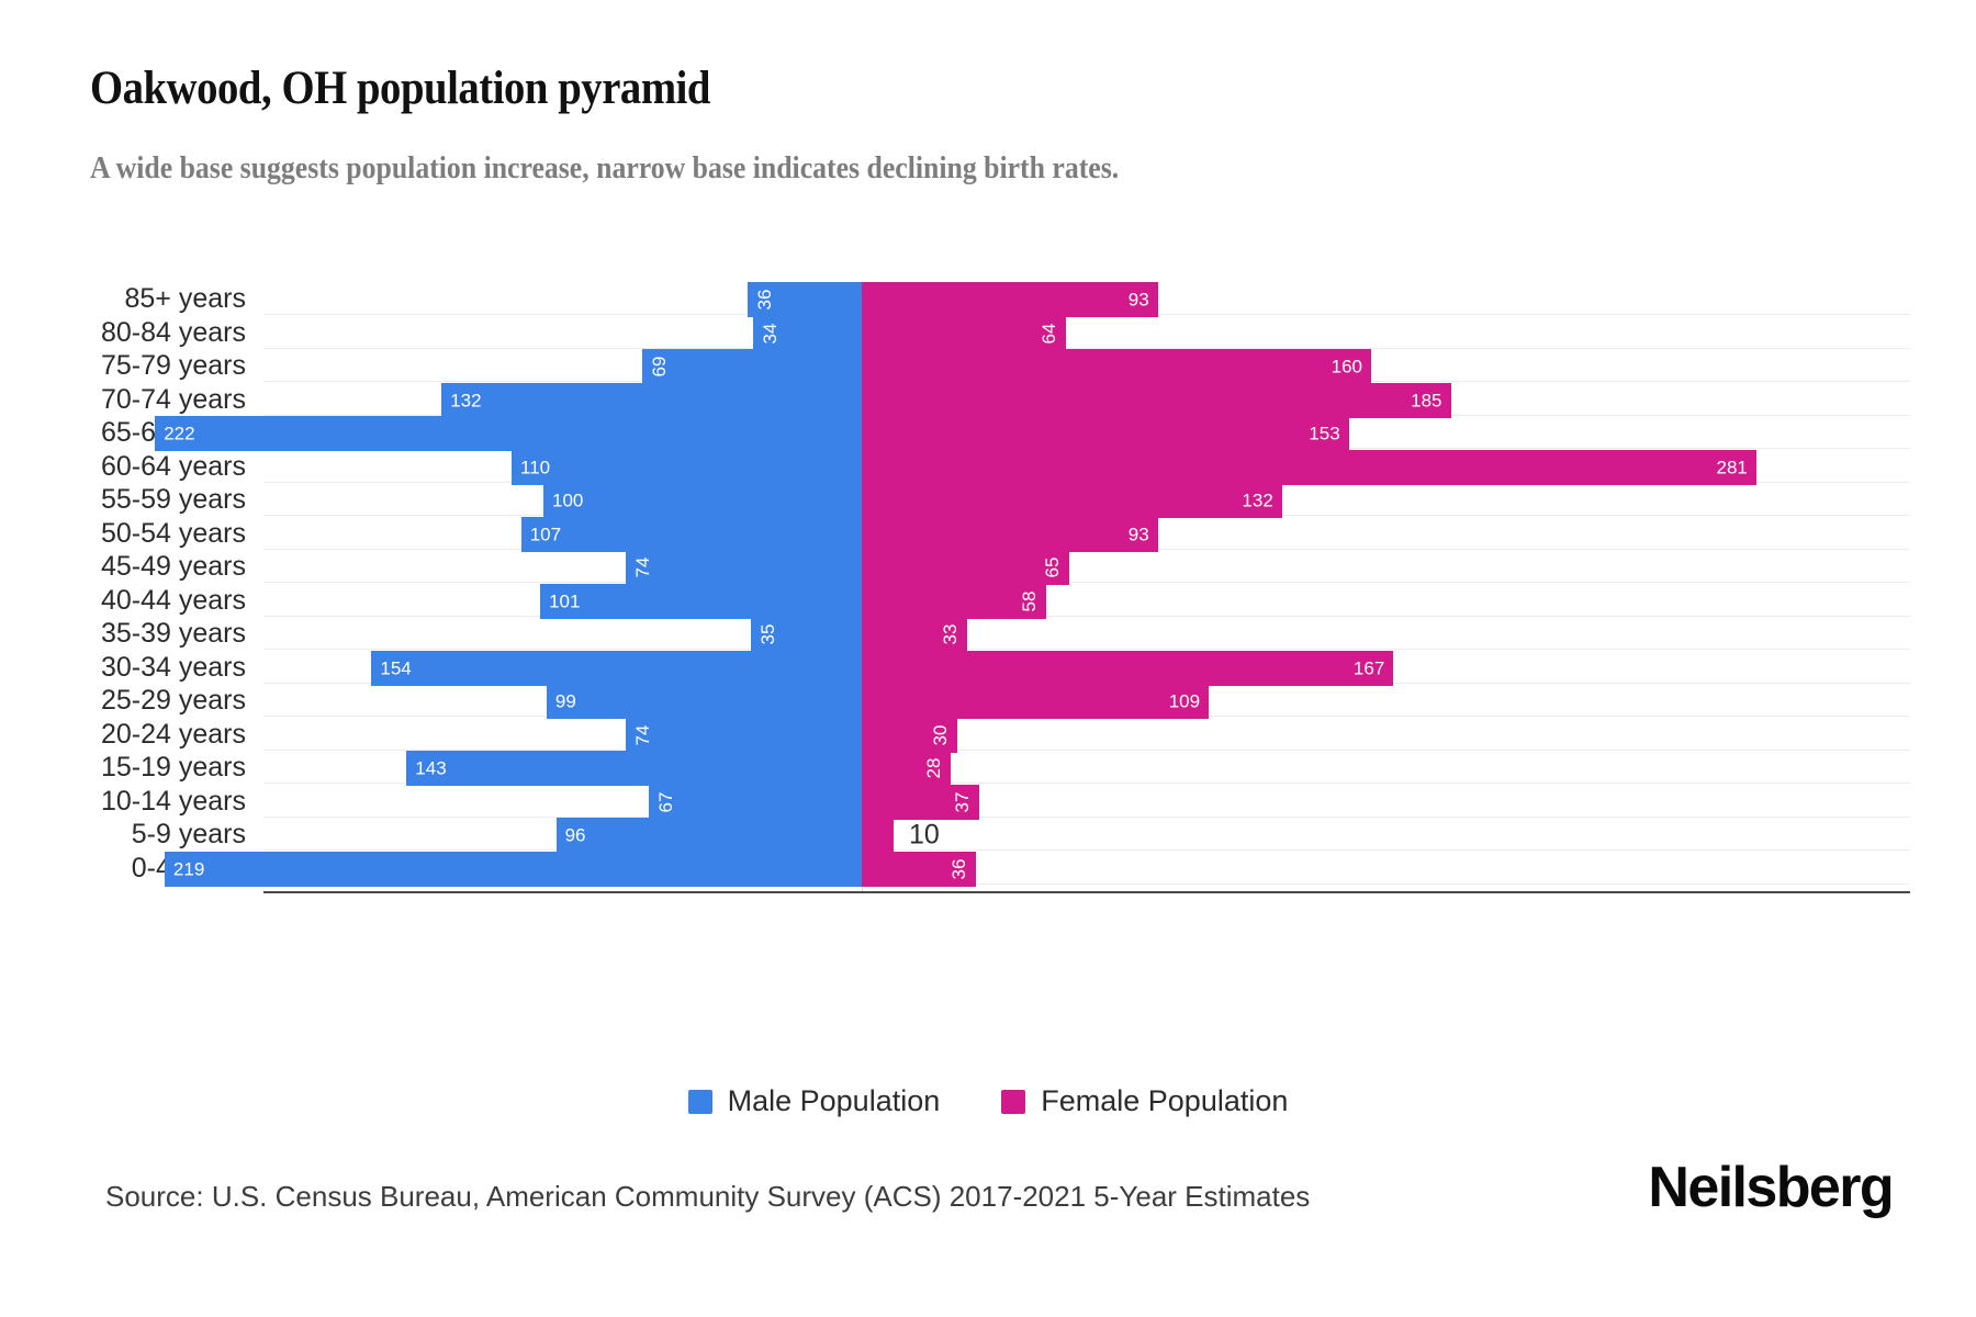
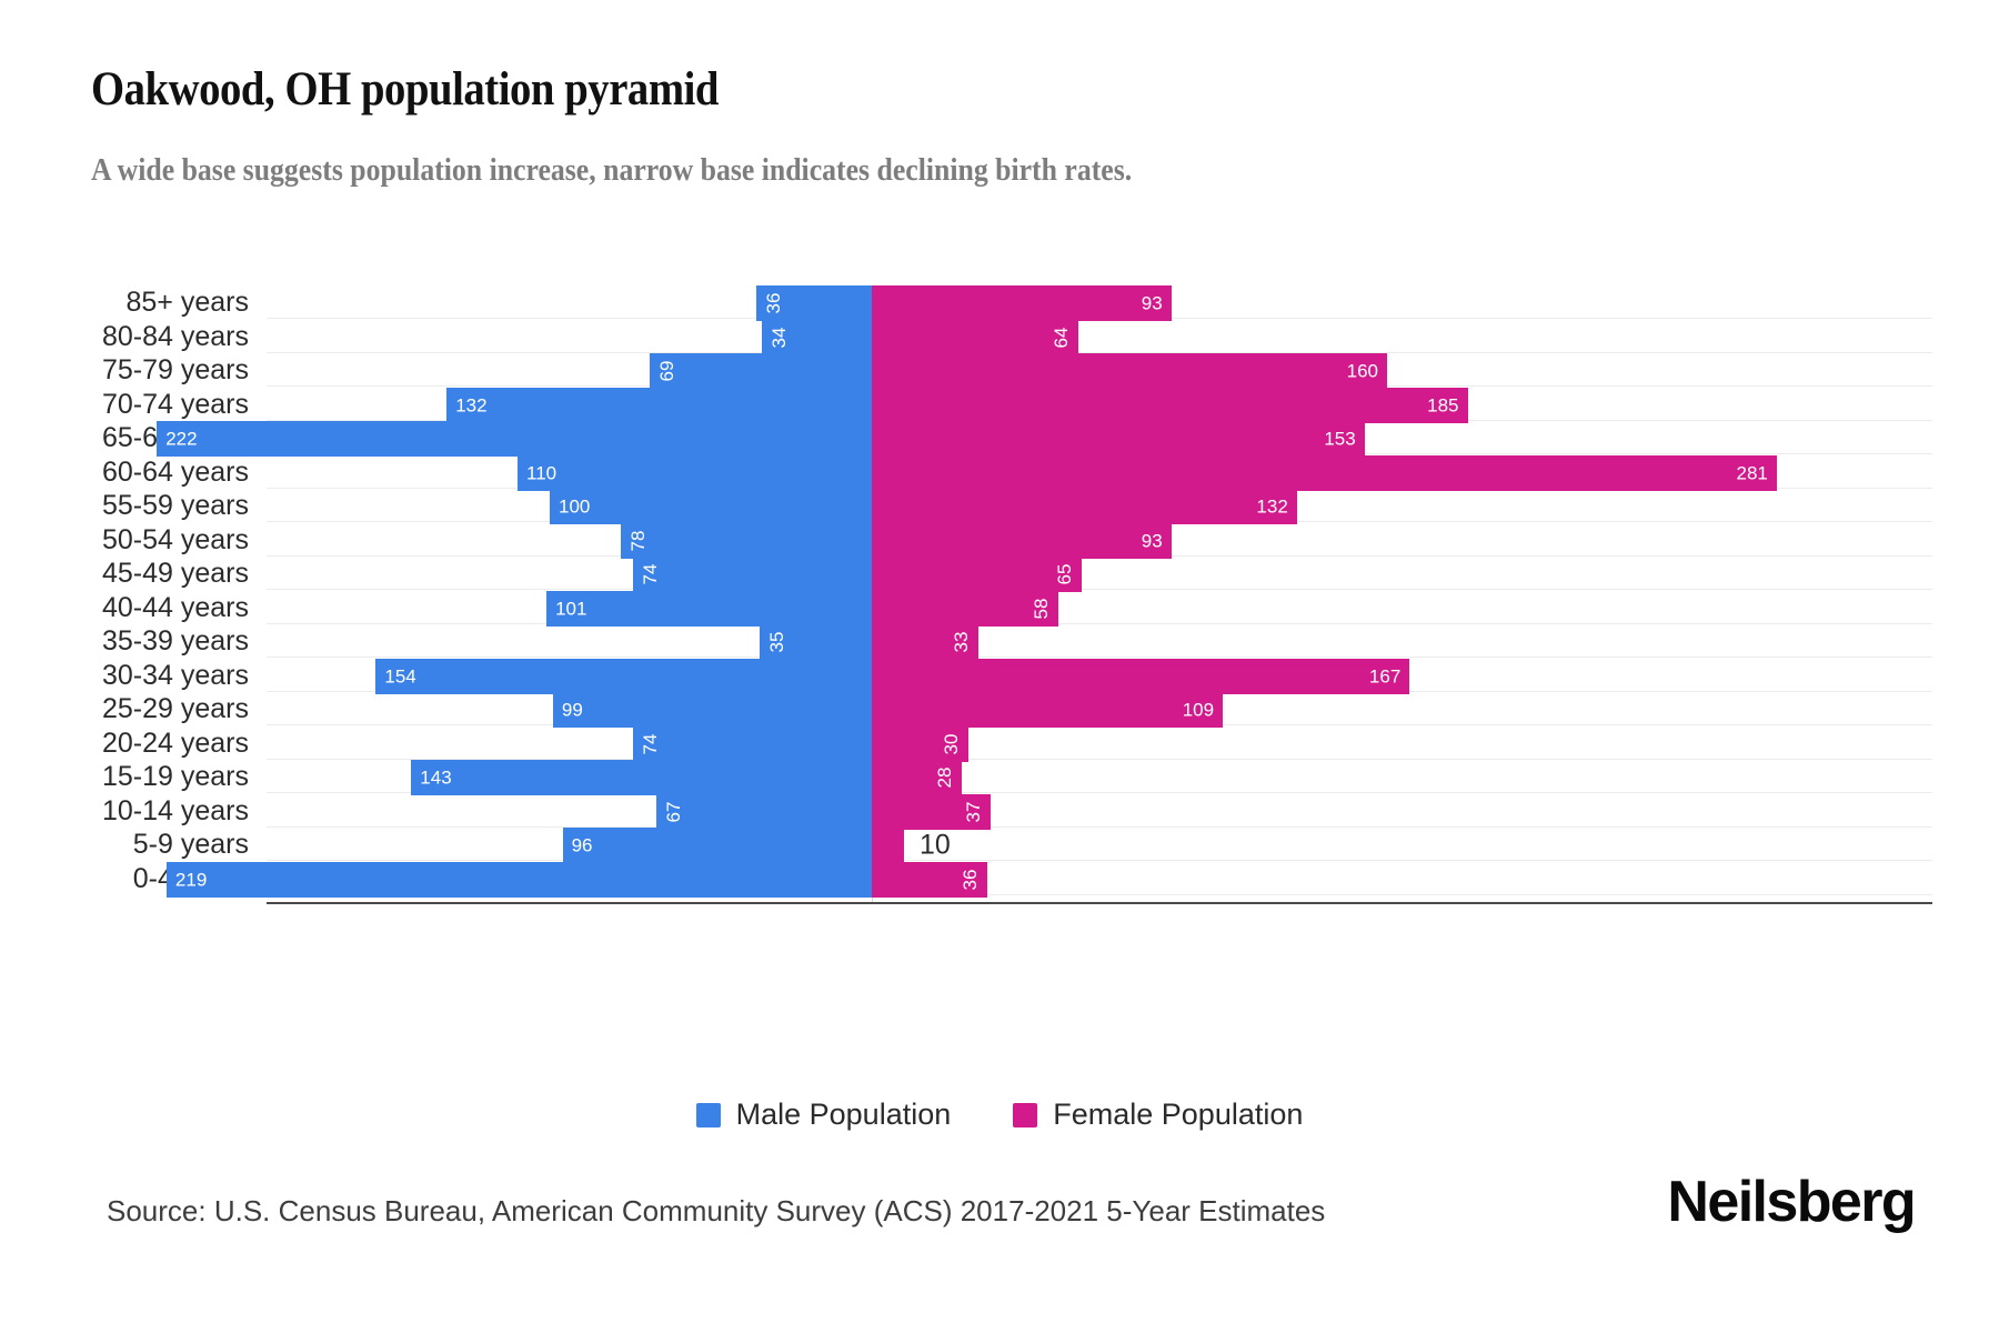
Male Population/50-54 years: 107 -> 78
